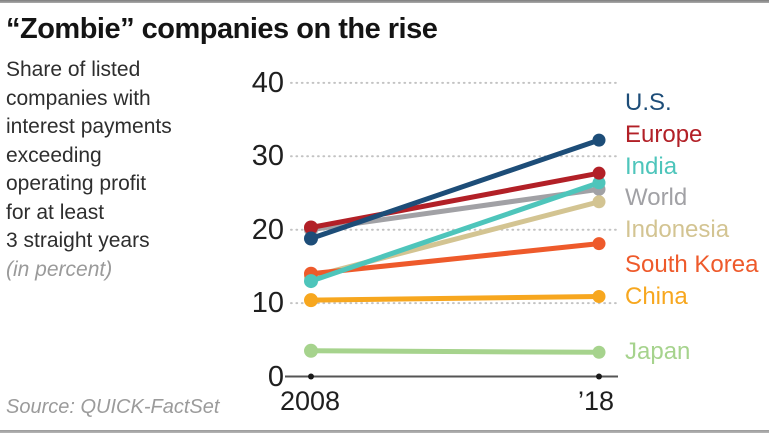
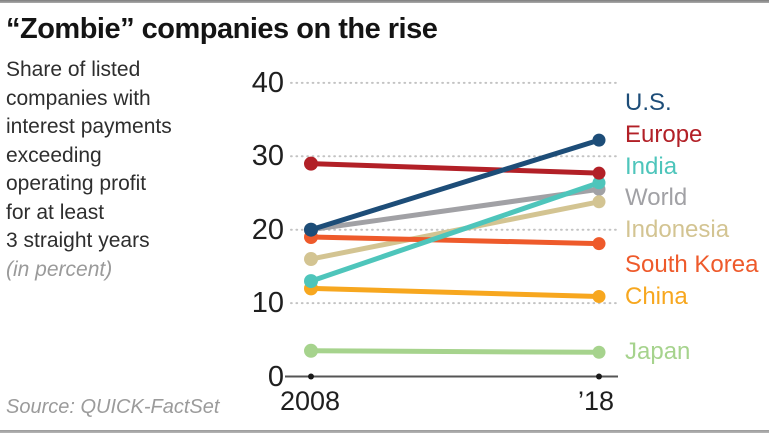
U.S./2008: 19 -> 20
Europe/2008: 20 -> 29
Indonesia/2008: 14 -> 16
South Korea/2008: 14 -> 19
China/2008: 10 -> 12
